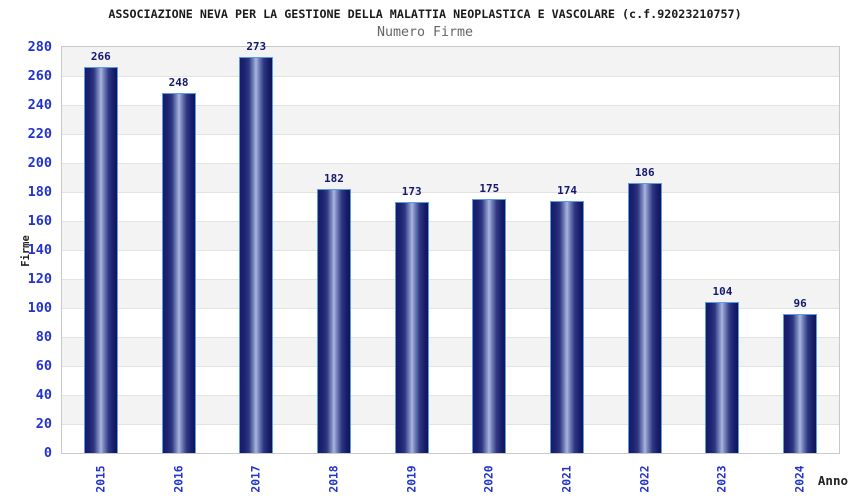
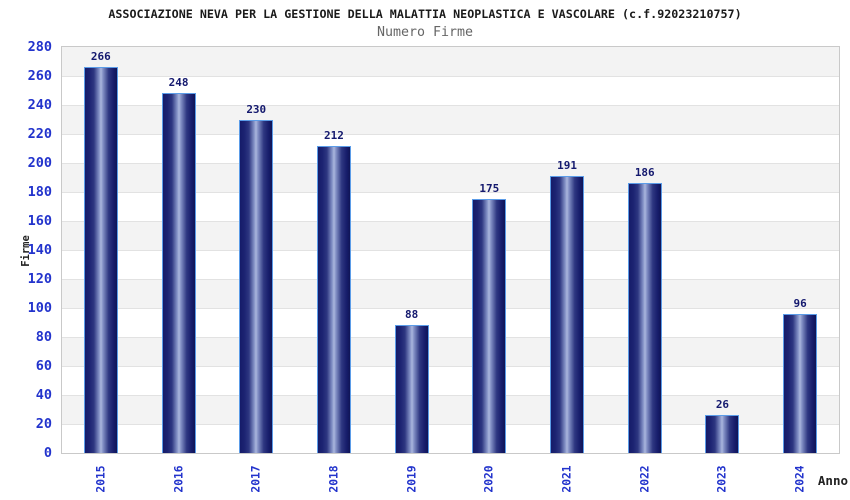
2017: 273 -> 230
2018: 182 -> 212
2019: 173 -> 88
2021: 174 -> 191
2023: 104 -> 26
